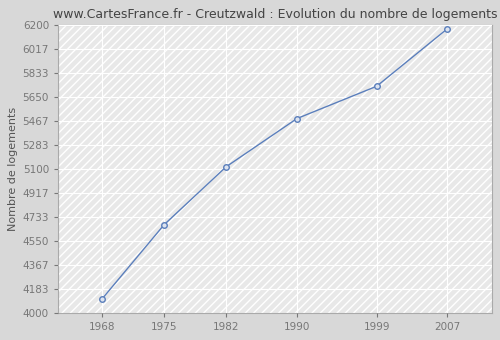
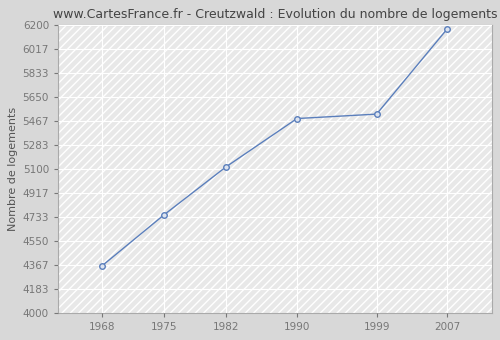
1968: 4110 -> 4360
1975: 4670 -> 4750
1999: 5730 -> 5520
